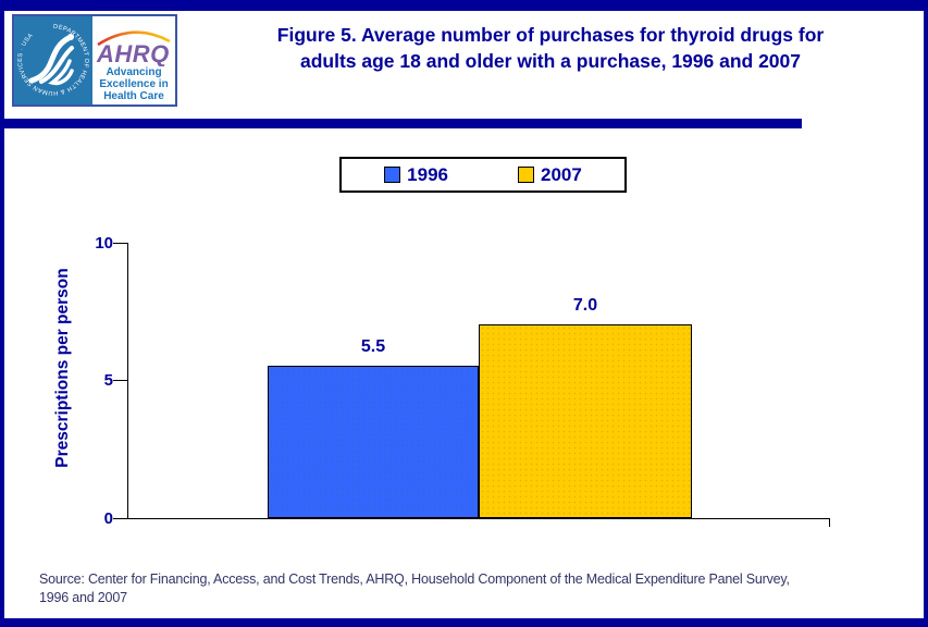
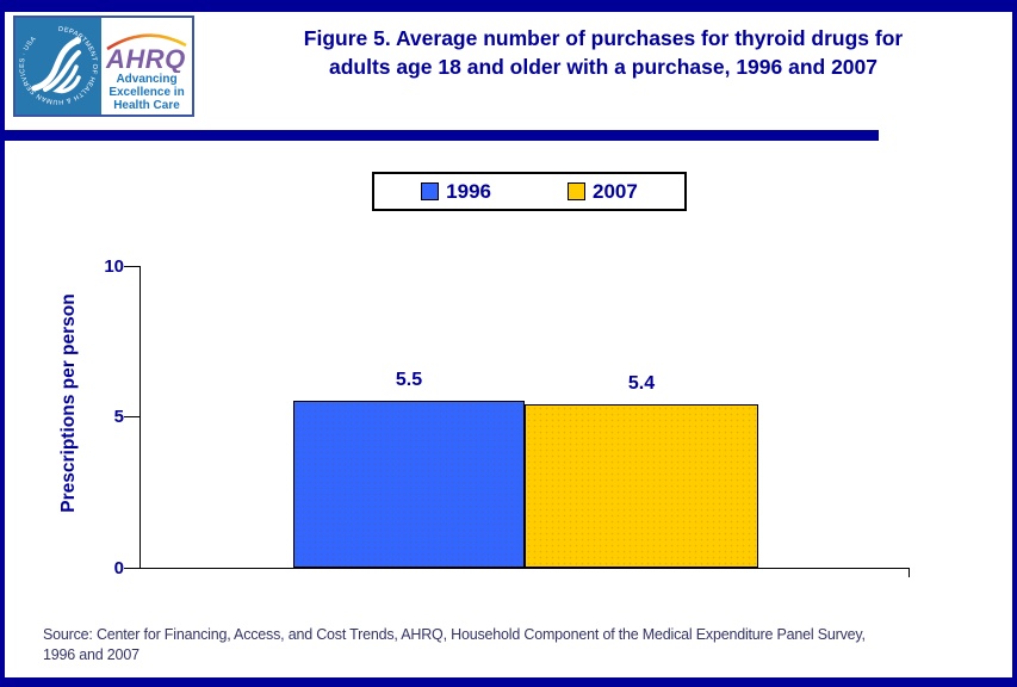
2007: 7.0 -> 5.4
